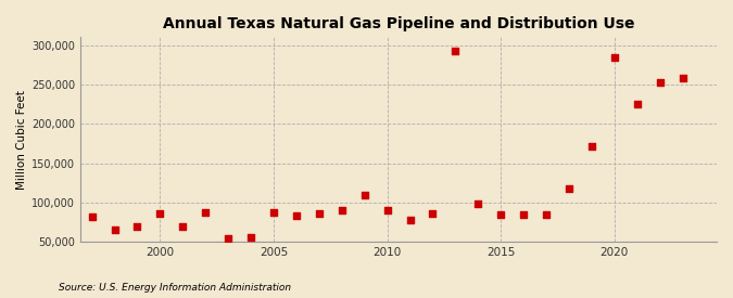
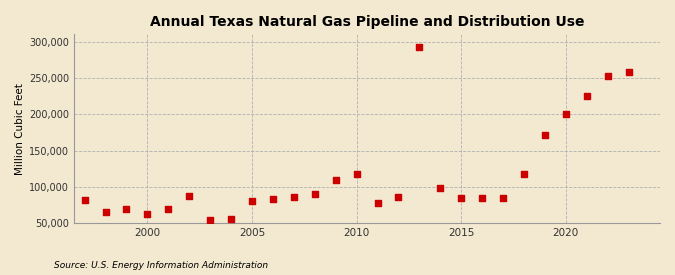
2000: 86,000 -> 62,000
2005: 88,000 -> 80,000
2010: 90,000 -> 117,000
2020: 284,000 -> 200,000
